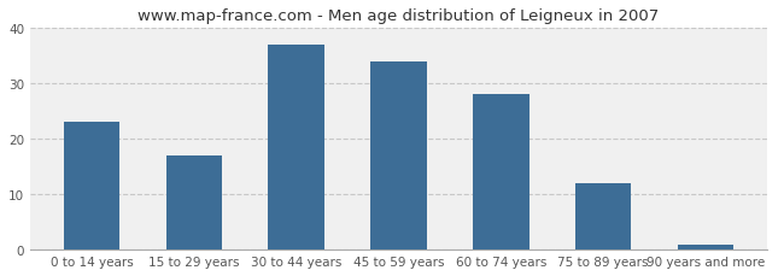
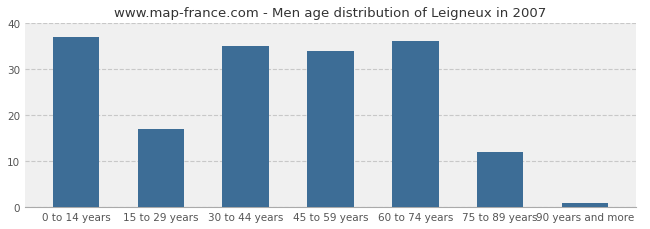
0 to 14 years: 23 -> 37
30 to 44 years: 37 -> 35
60 to 74 years: 28 -> 36
